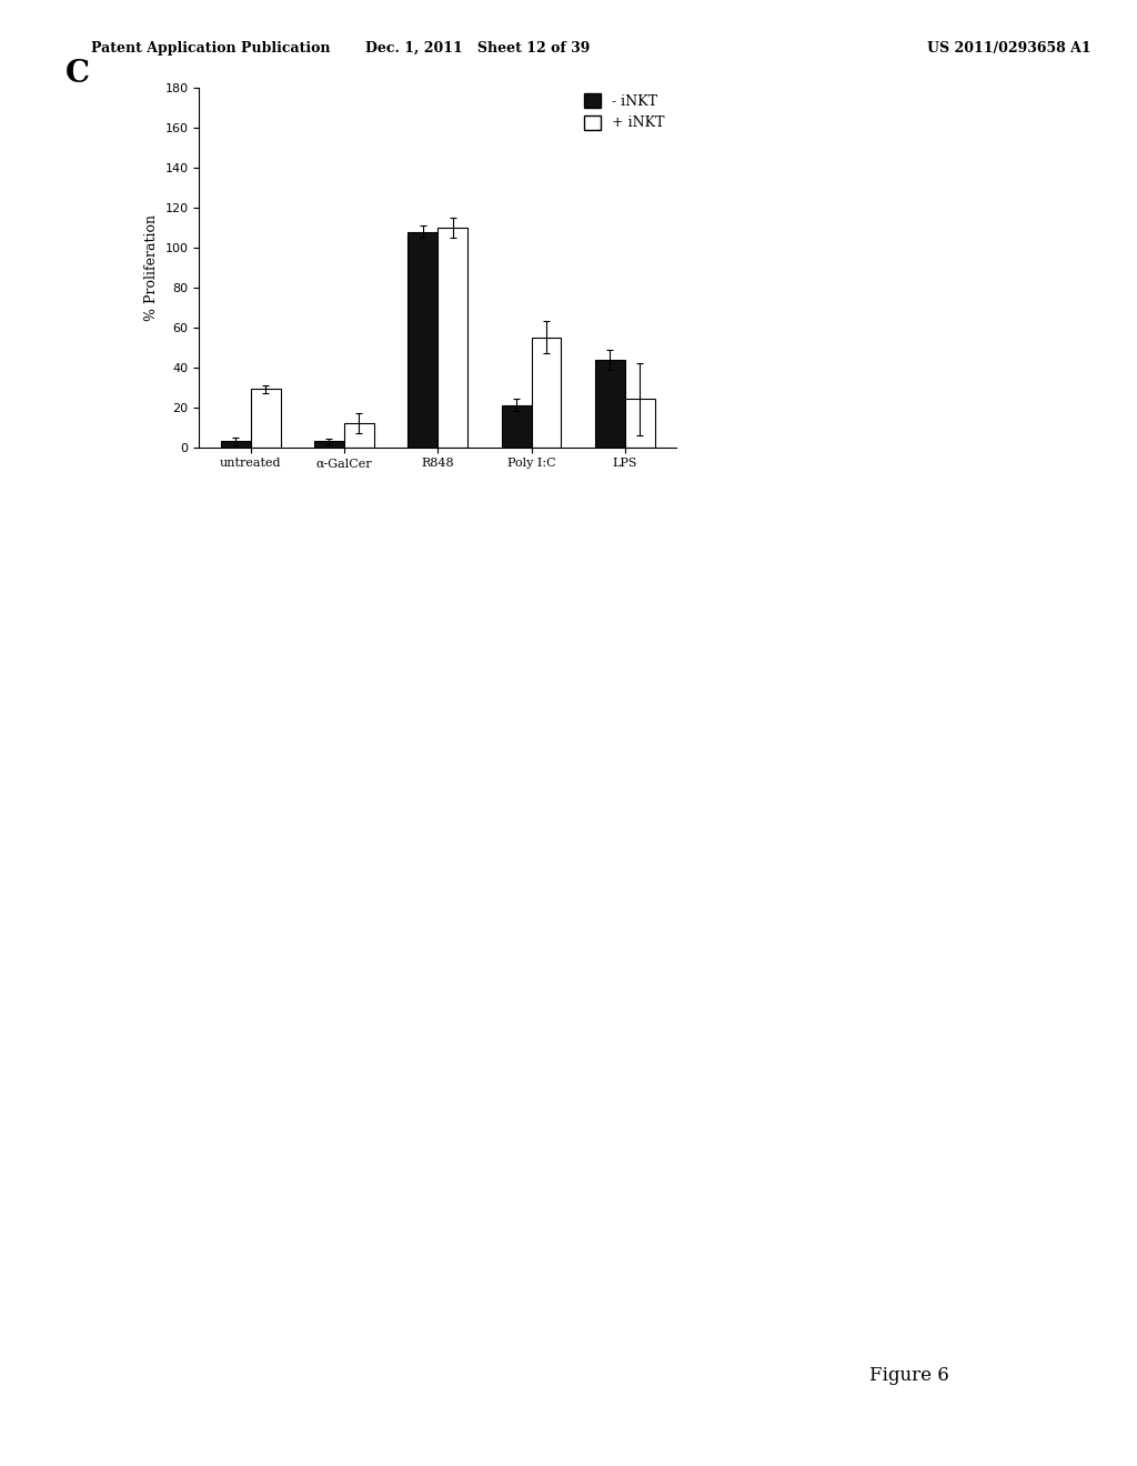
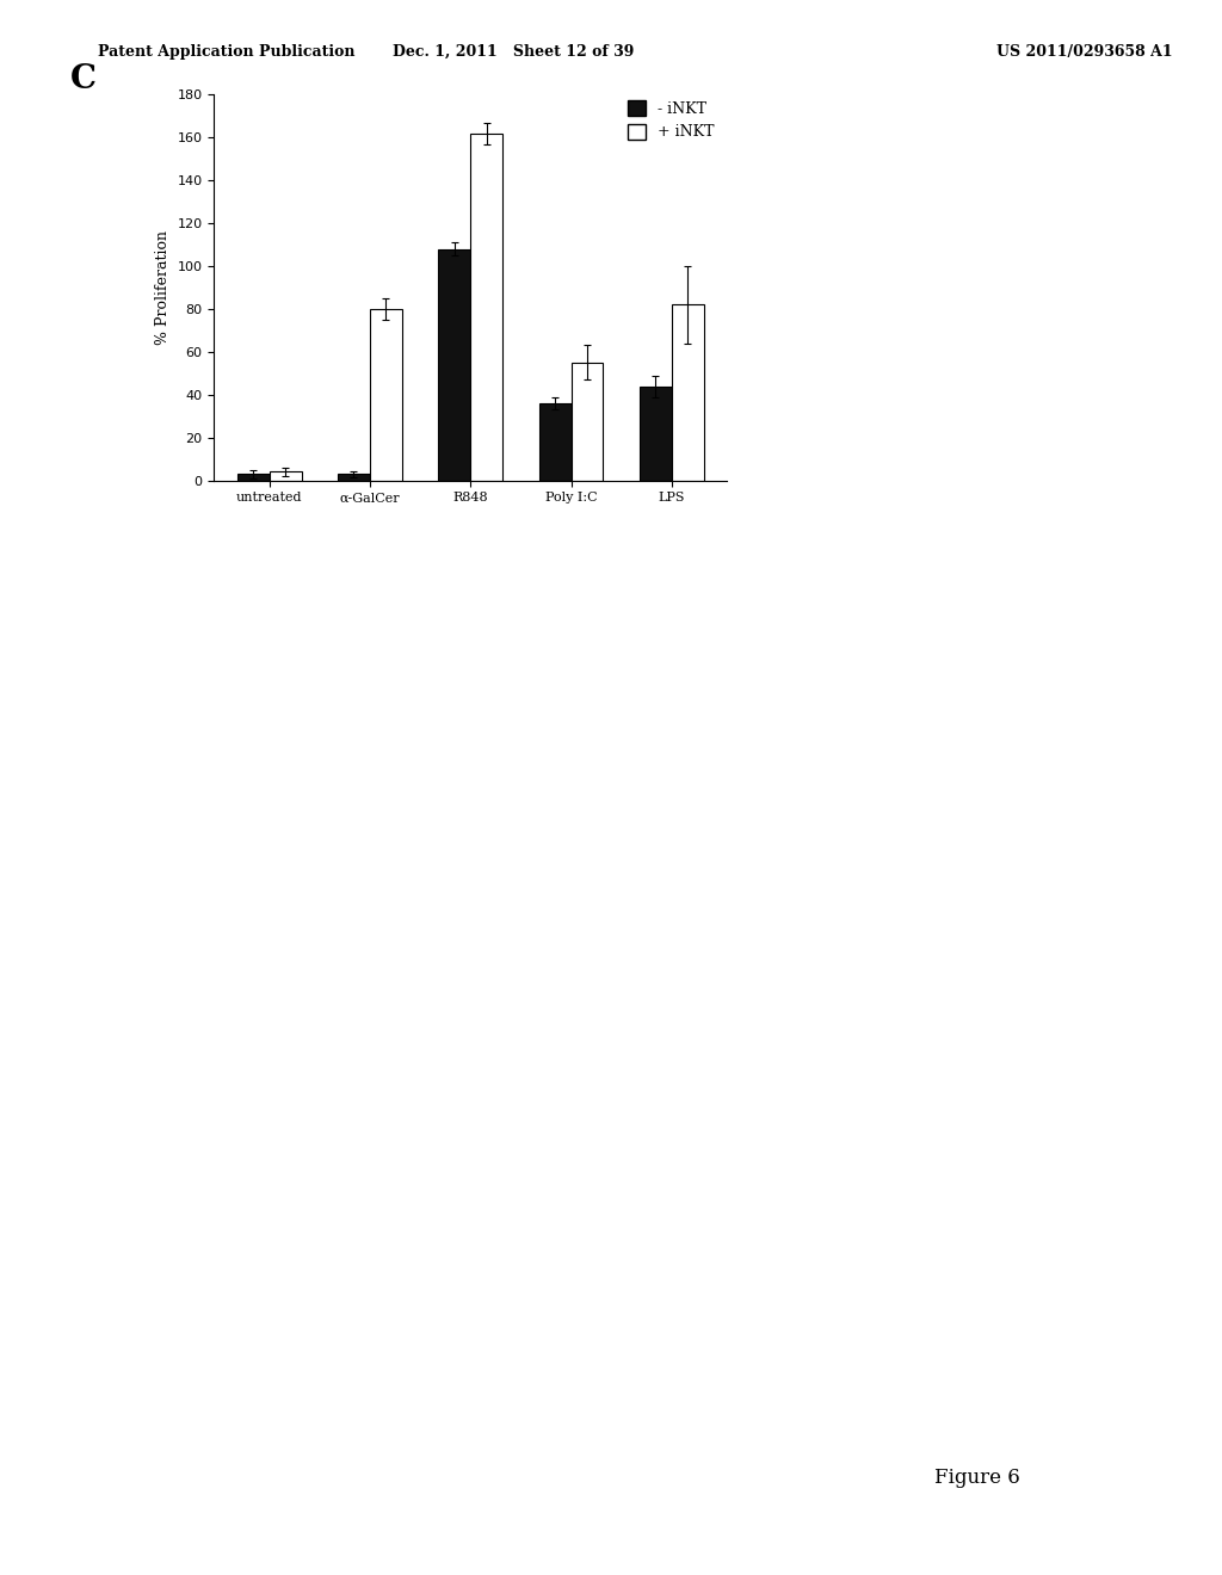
+ iNKT/untreated: 29 -> 4
+ iNKT/α-GalCer: 12 -> 80
+ iNKT/R848: 110 -> 162
- iNKT/Poly I:C: 21 -> 36
+ iNKT/LPS: 24 -> 82
